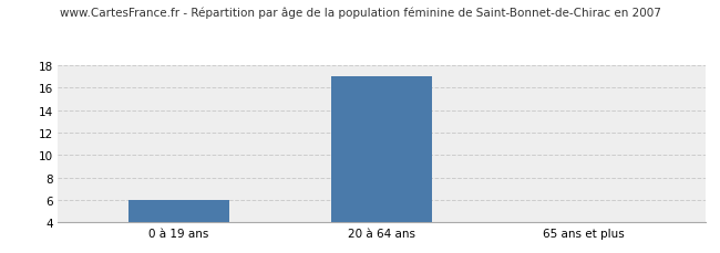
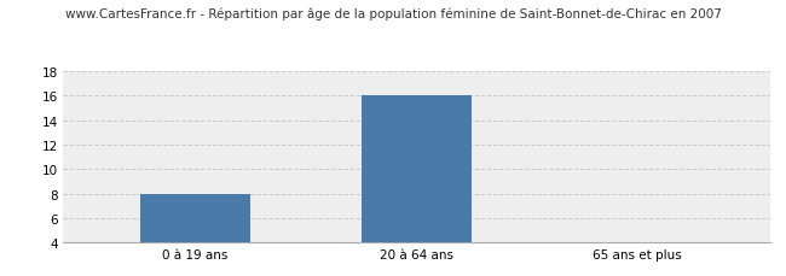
0 à 19 ans: 6 -> 8
20 à 64 ans: 17 -> 16
